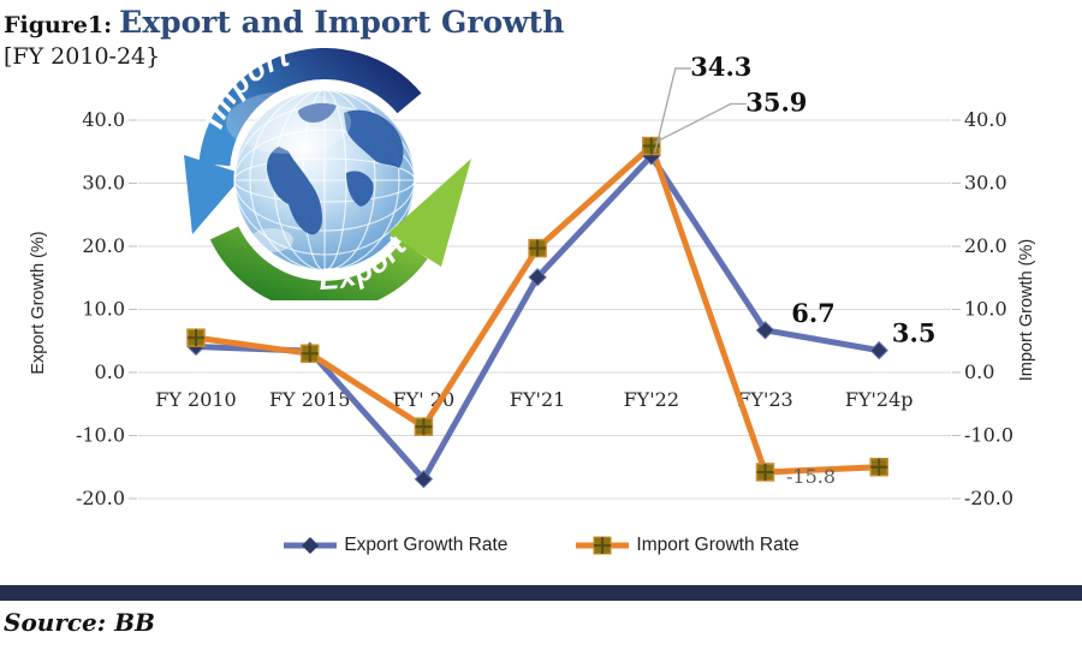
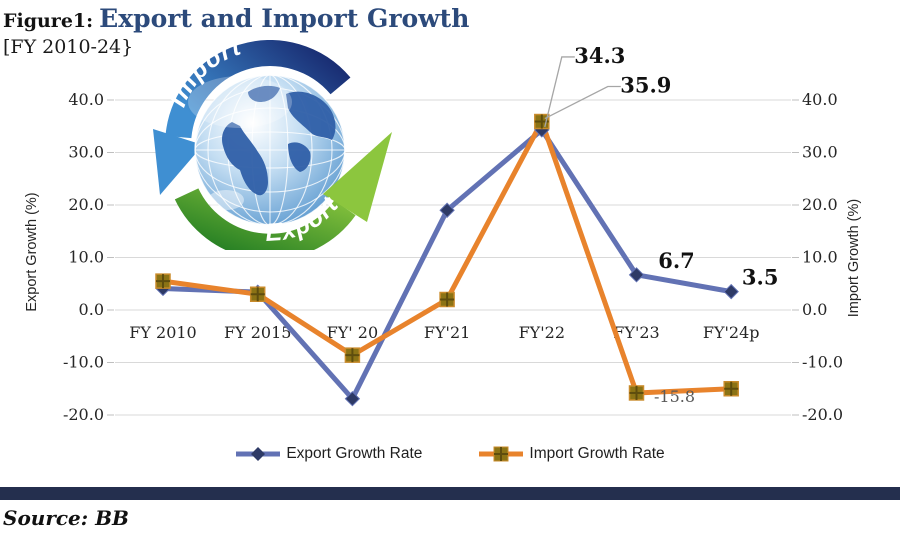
Export Growth Rate/FY'21: 15 -> 19
Import Growth Rate/FY'21: 20 -> 2
